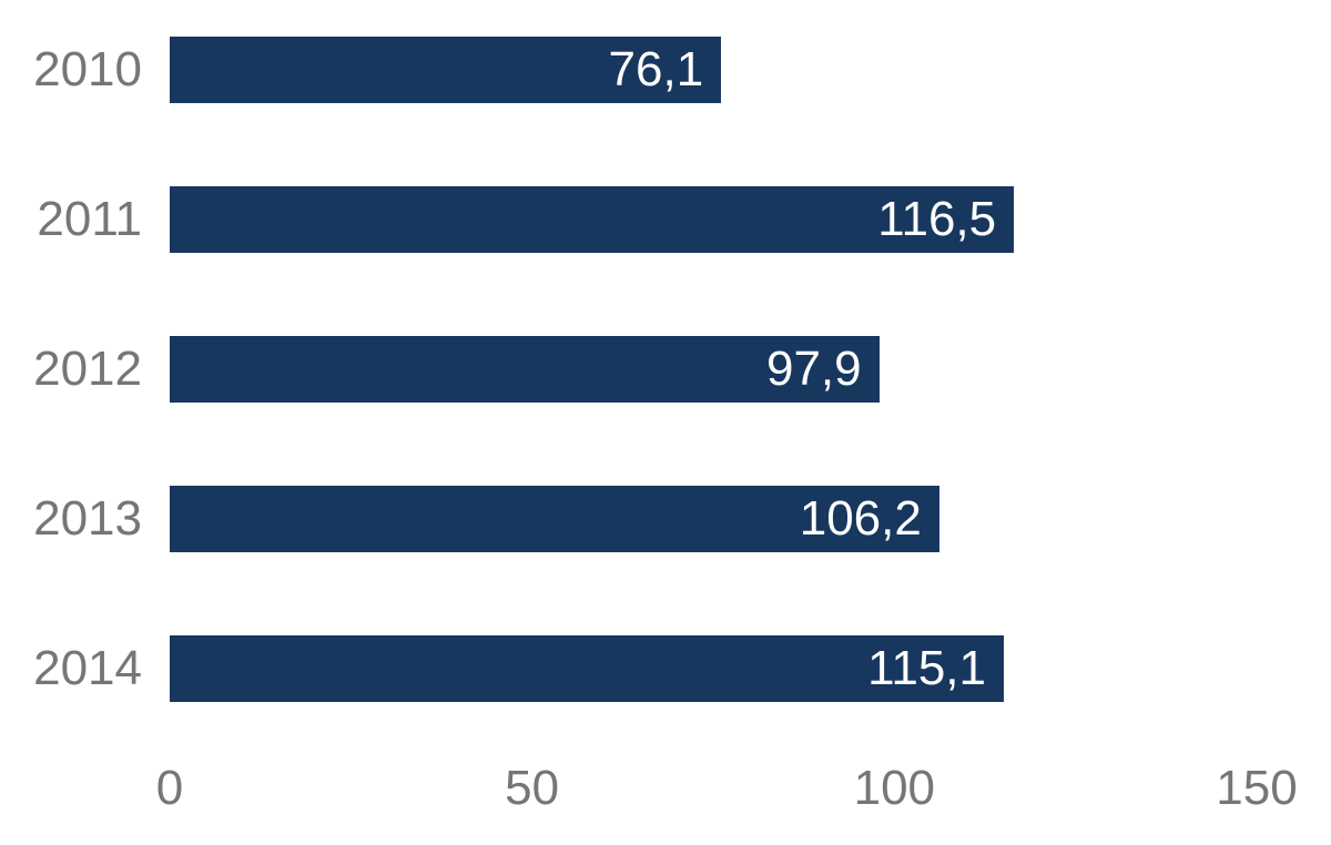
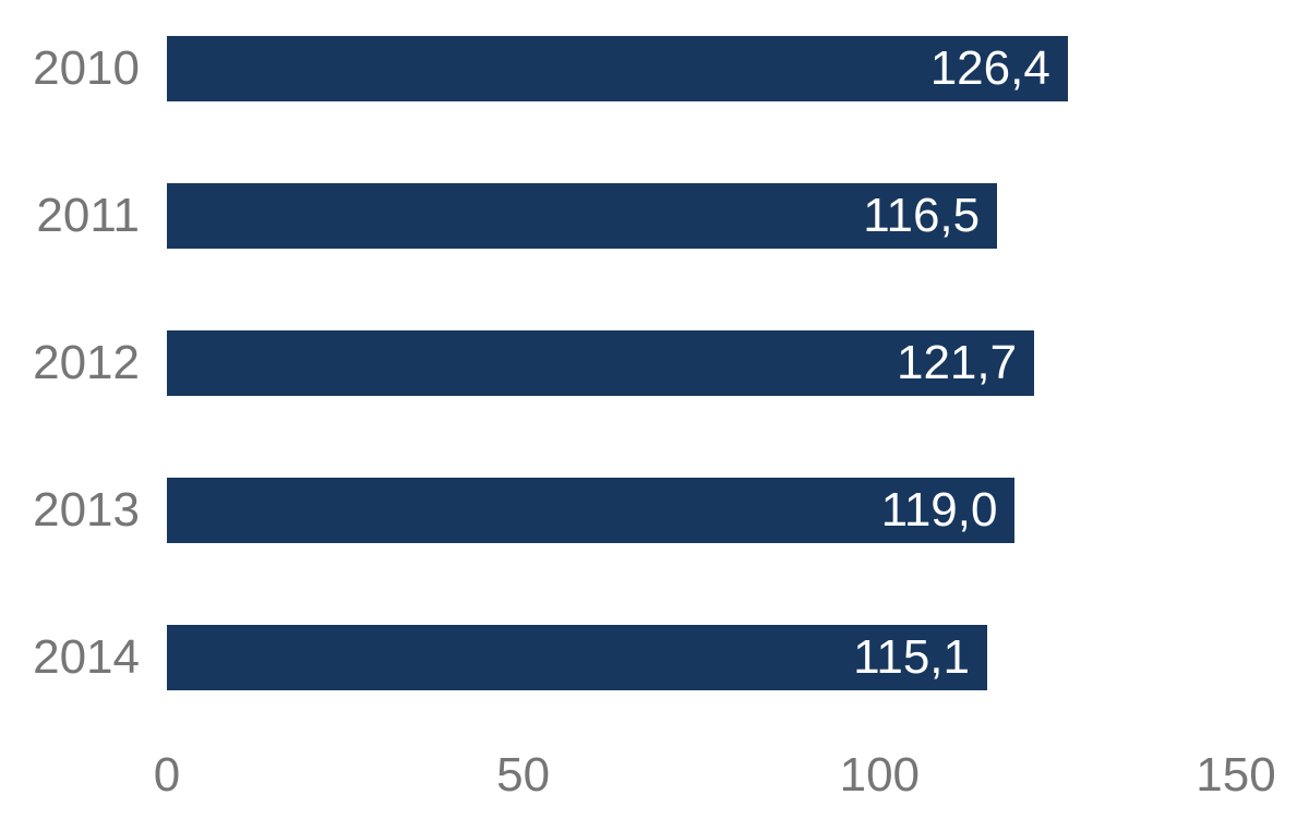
2010: 76,1 -> 126,4
2012: 97,9 -> 121,7
2013: 106,2 -> 119,0
